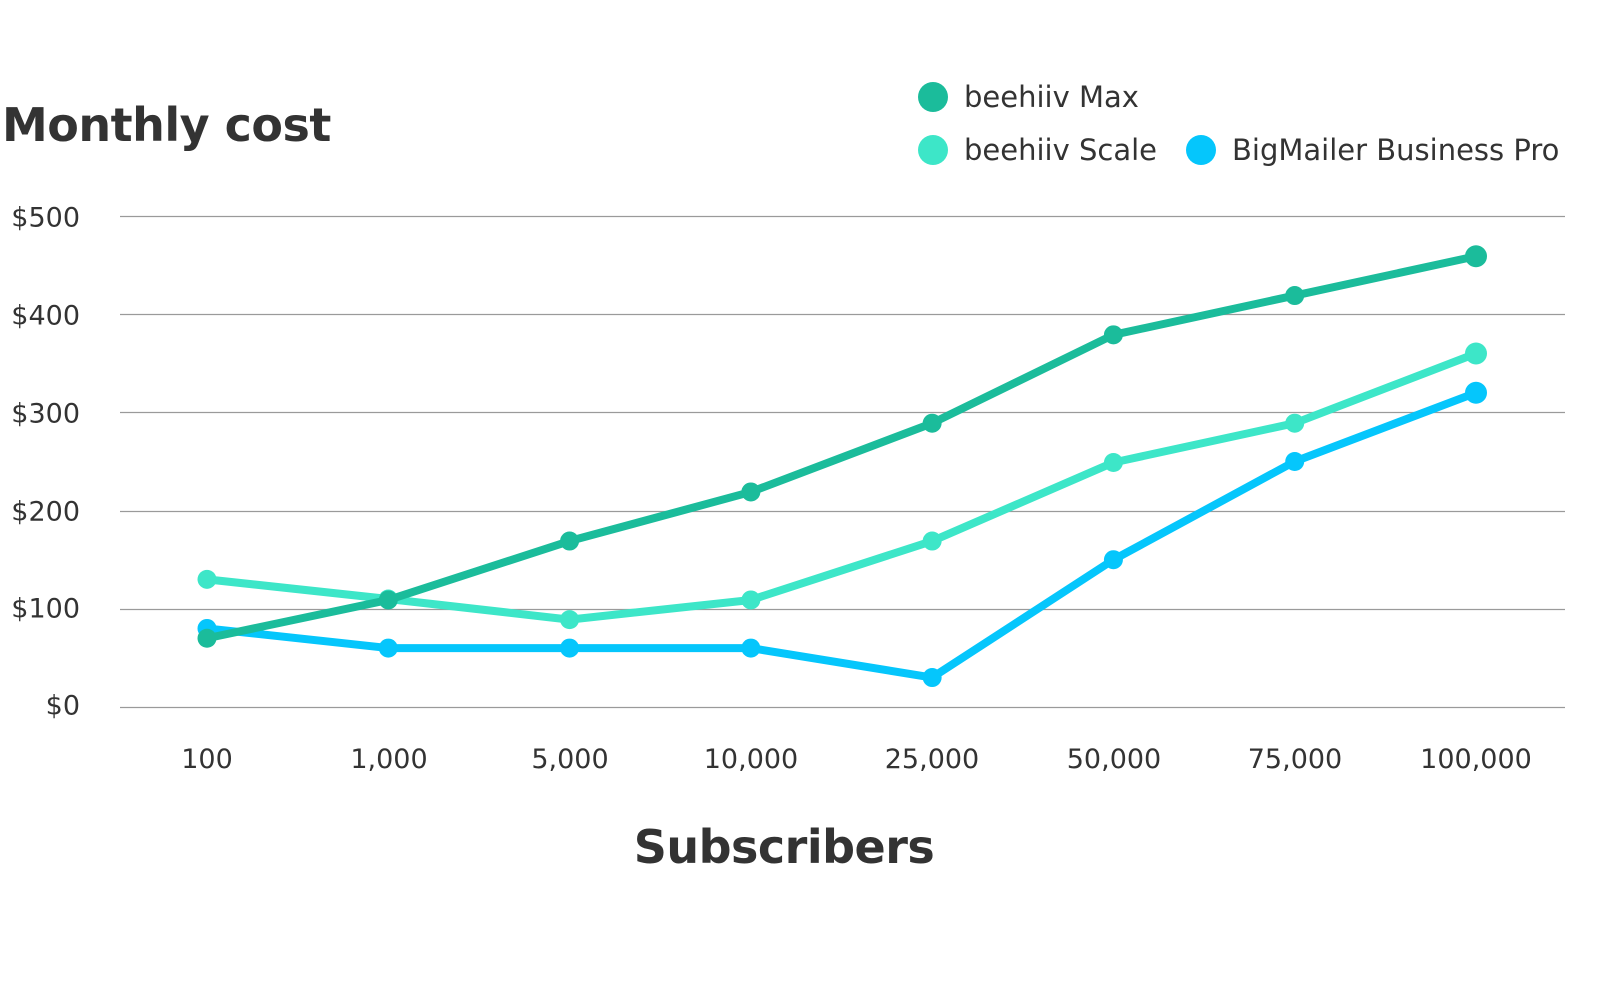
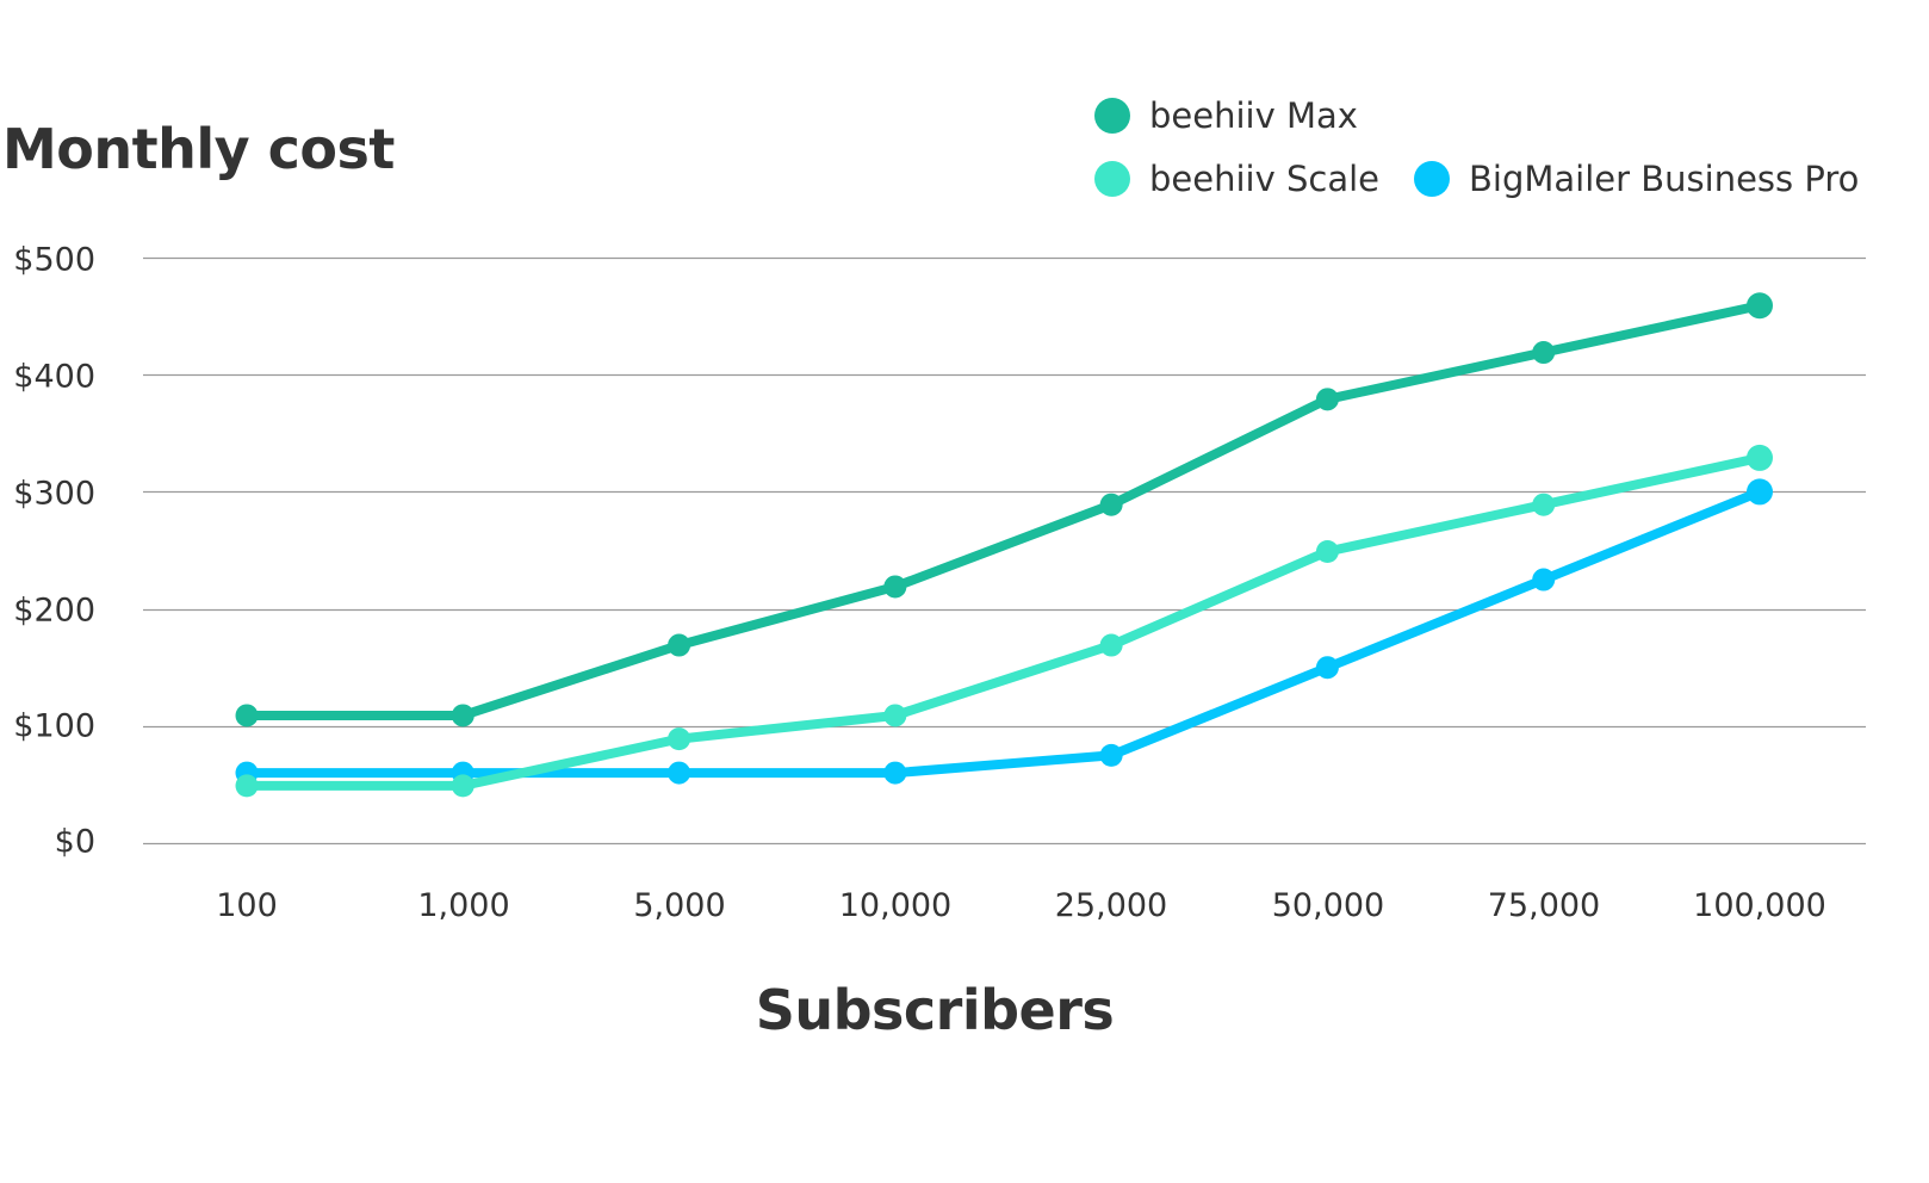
beehiiv Max/100: $70 -> $110
beehiiv Scale/100: $130 -> $50
BigMailer Business Pro/100: $80 -> $60
beehiiv Scale/1,000: $110 -> $50
BigMailer Business Pro/25,000: $30 -> $80
BigMailer Business Pro/75,000: $250 -> $220
beehiiv Scale/100,000: $360 -> $330
BigMailer Business Pro/100,000: $320 -> $300
